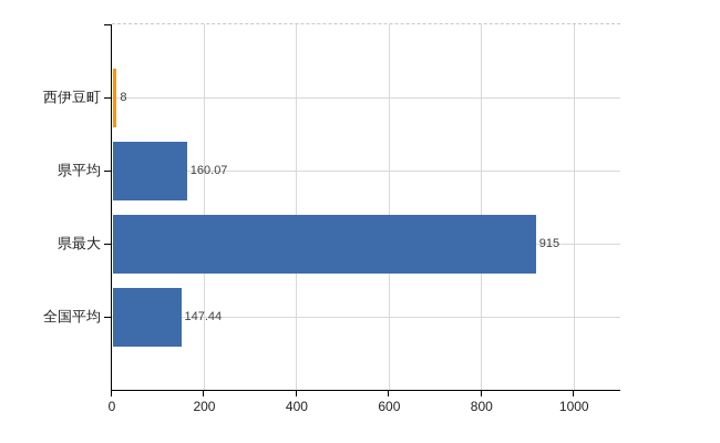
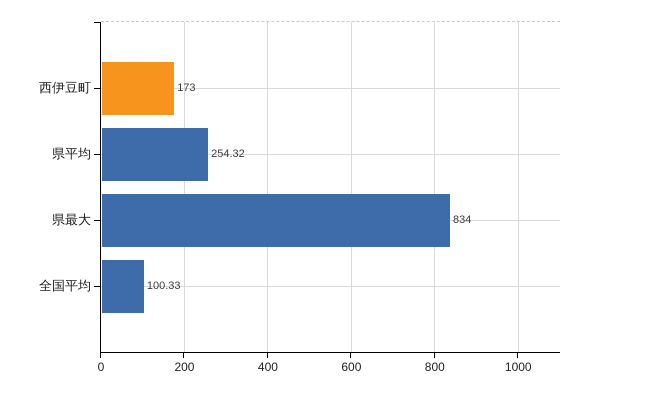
西伊豆町: 8 -> 173
県平均: 160.07 -> 254.32
県最大: 915 -> 834
全国平均: 147.44 -> 100.33
